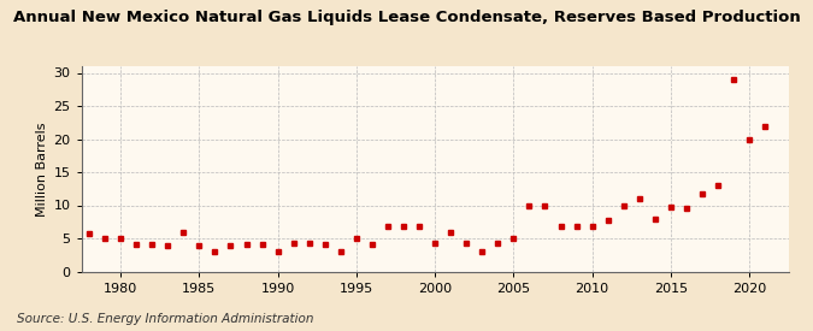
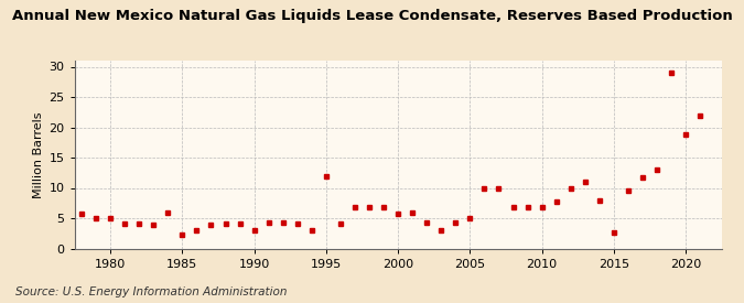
1985: 4.0 -> 2.2
1995: 5.0 -> 12.0
2000: 4.2 -> 5.8
2015: 9.8 -> 2.6
2020: 20.0 -> 18.8
